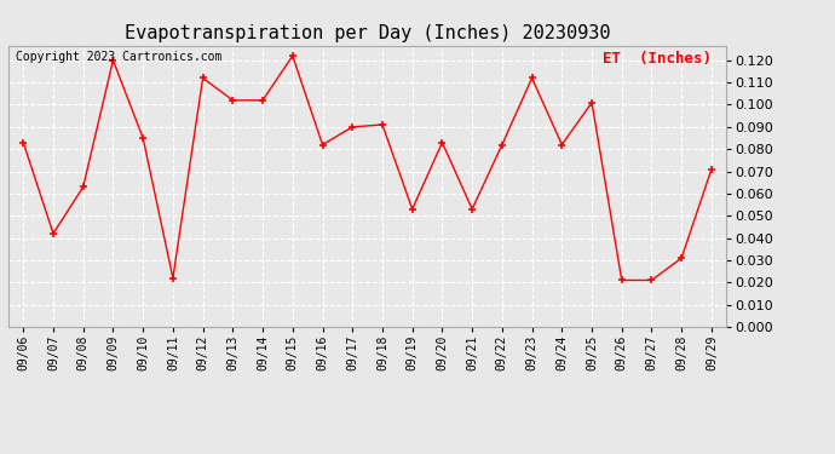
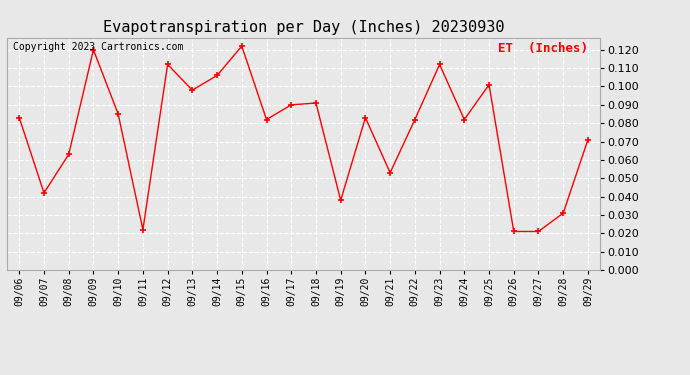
09/13: 0.102 -> 0.098
09/14: 0.102 -> 0.106
09/19: 0.053 -> 0.038
